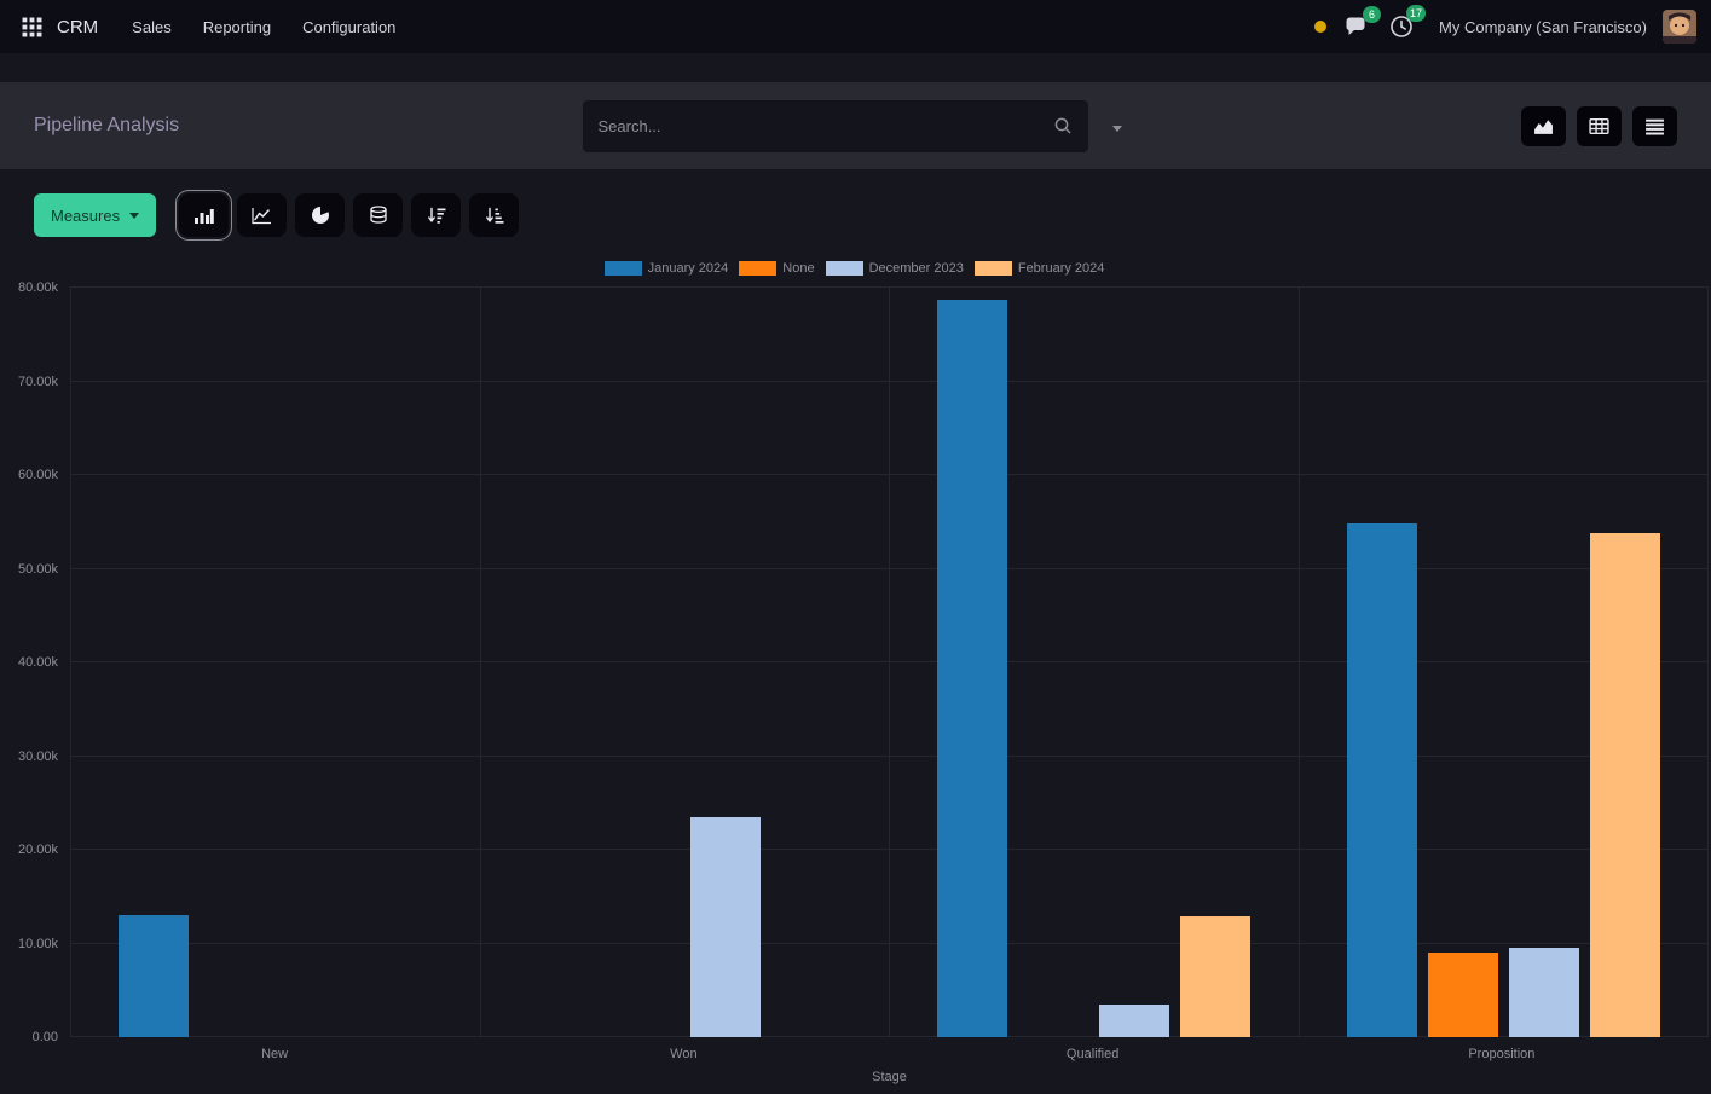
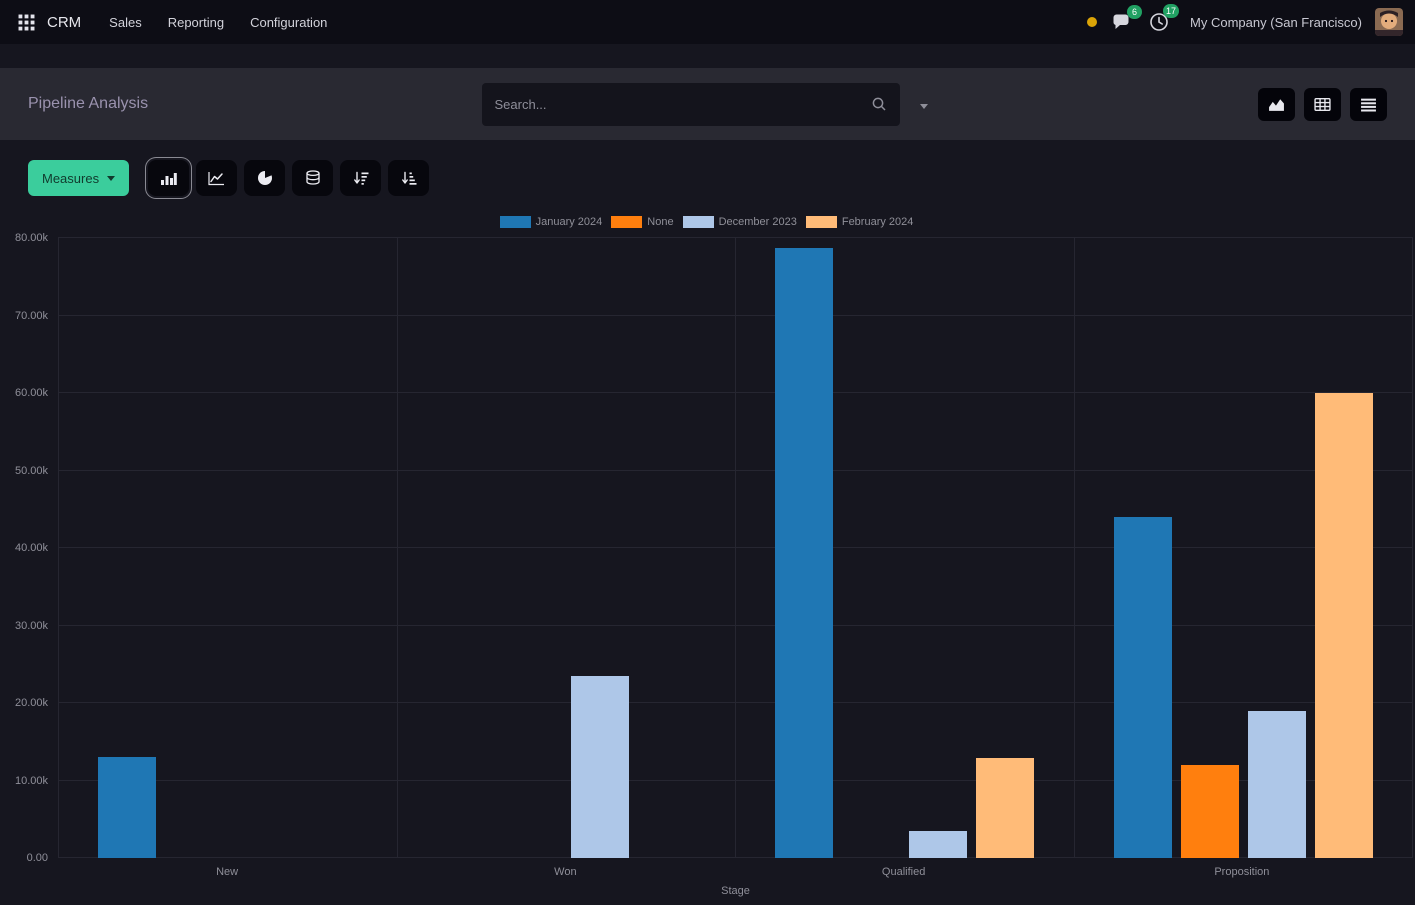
January 2024/Proposition: 55k -> 44k
None/Proposition: 9k -> 12k
December 2023/Proposition: 10k -> 19k
February 2024/Proposition: 54k -> 60k
